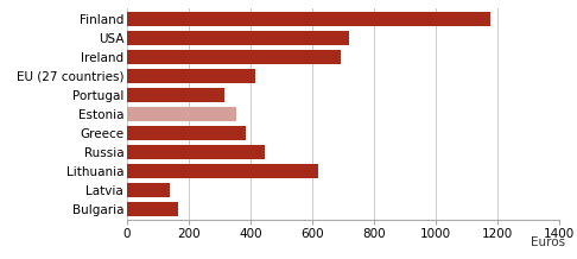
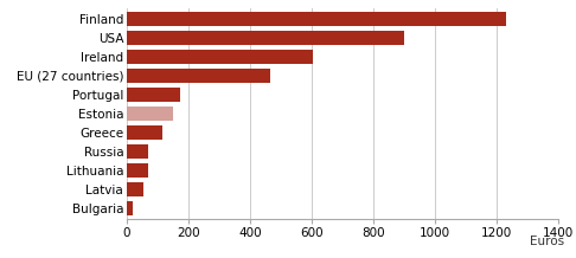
Finland: 1175 -> 1230
USA: 720 -> 900
Ireland: 690 -> 605
EU (27 countries): 415 -> 465
Portugal: 315 -> 175
Estonia: 355 -> 150
Greece: 385 -> 115
Russia: 445 -> 70
Lithuania: 620 -> 68
Latvia: 140 -> 55
Bulgaria: 165 -> 20
